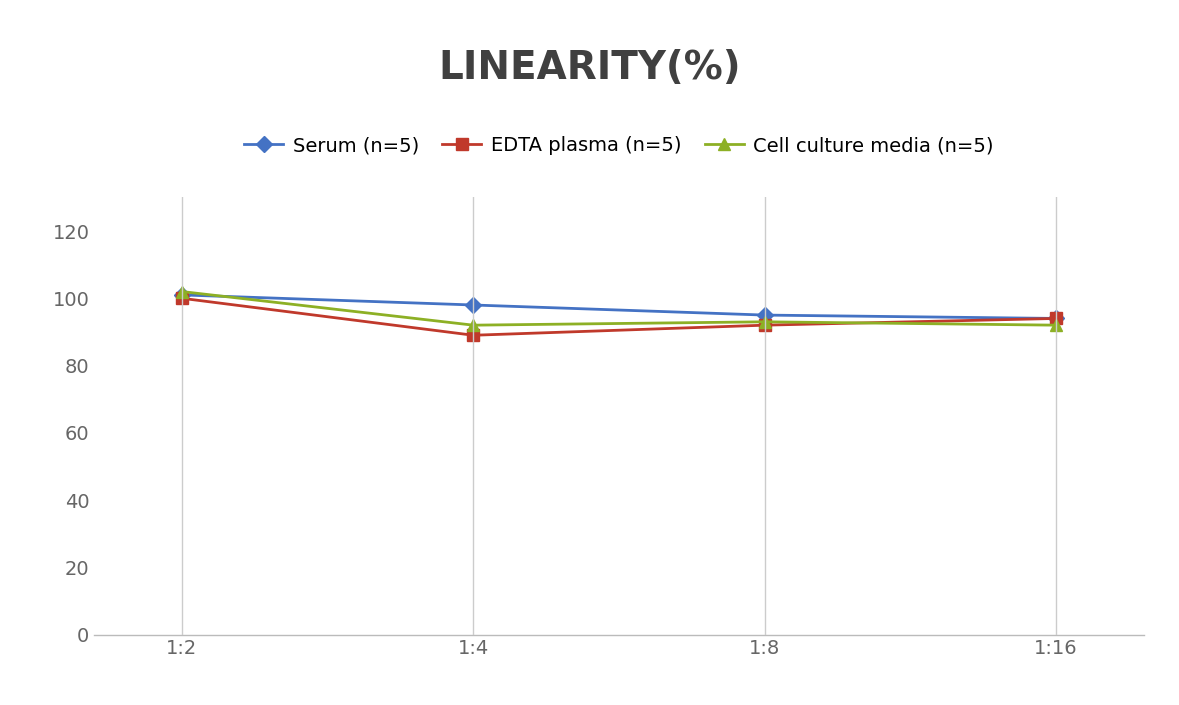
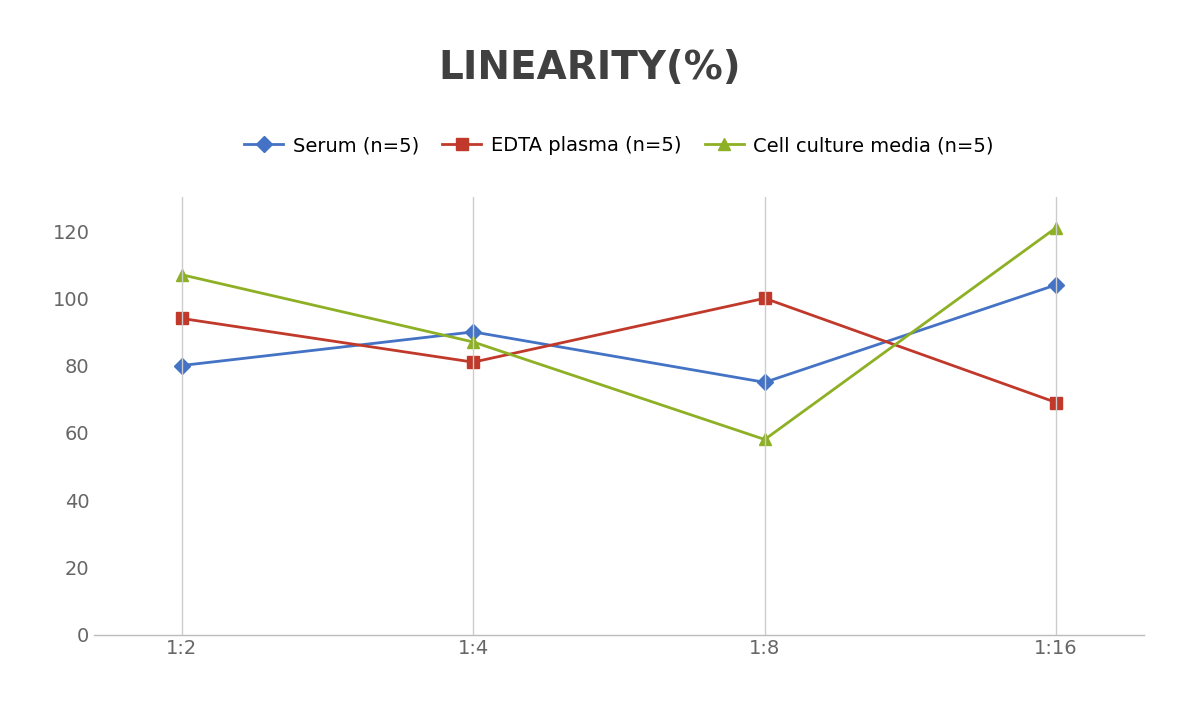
Serum (n=5)/1:2: 101 -> 80
EDTA plasma (n=5)/1:2: 100 -> 94
Cell culture media (n=5)/1:2: 102 -> 107
Serum (n=5)/1:4: 98 -> 90
EDTA plasma (n=5)/1:4: 89 -> 81
Cell culture media (n=5)/1:4: 92 -> 87
Serum (n=5)/1:8: 95 -> 75
EDTA plasma (n=5)/1:8: 92 -> 100
Cell culture media (n=5)/1:8: 93 -> 58
Serum (n=5)/1:16: 94 -> 104
EDTA plasma (n=5)/1:16: 94 -> 69
Cell culture media (n=5)/1:16: 92 -> 121
